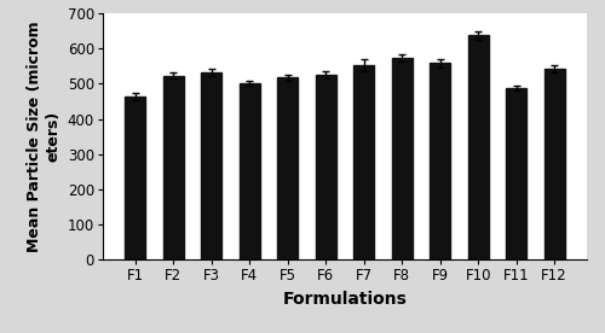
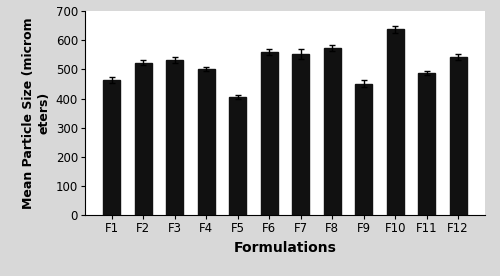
F5: 517 -> 405
F6: 524 -> 560
F9: 558 -> 450
